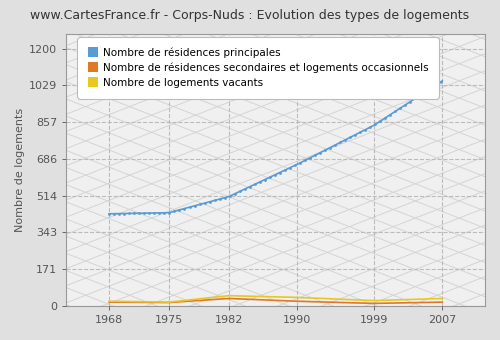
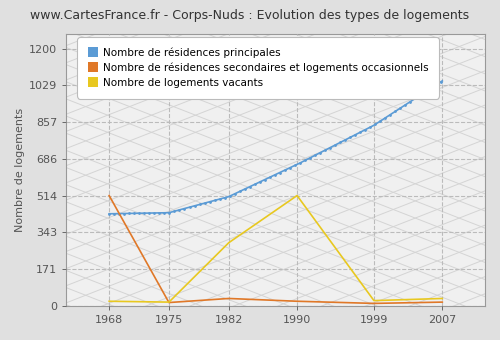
Nombre de résidences secondaires et logements occasionnels/1968: 18 -> 515
Nombre de logements vacants/1982: 48 -> 295
Nombre de logements vacants/1990: 40 -> 515
